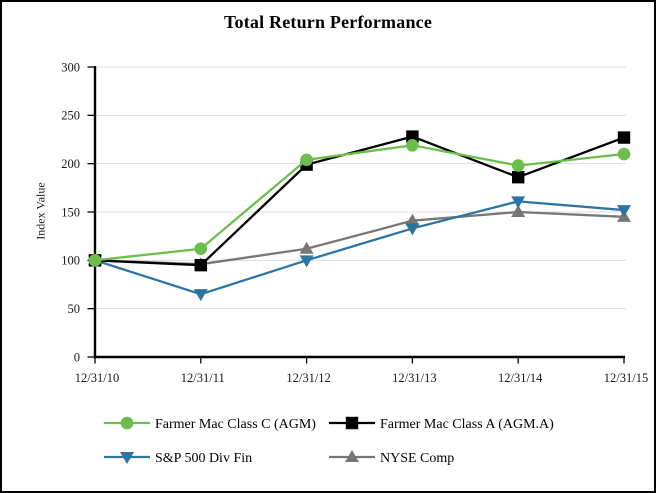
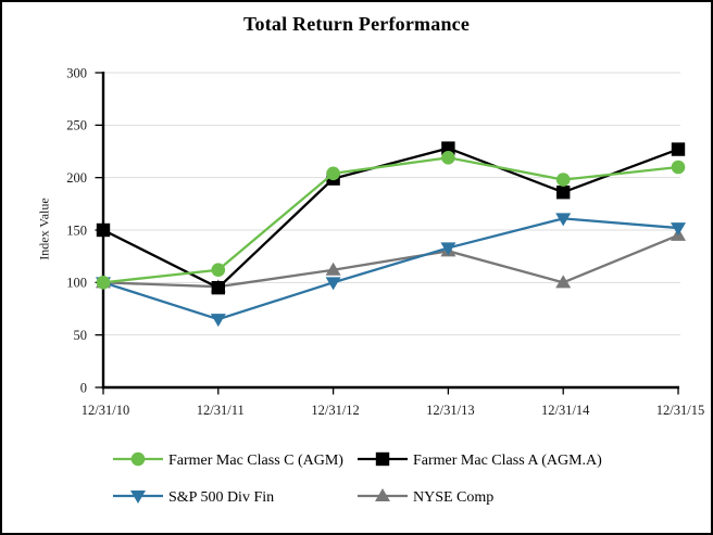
Farmer Mac Class A (AGM.A)/12/31/10: 100 -> 150
NYSE Comp/12/31/13: 140 -> 130
NYSE Comp/12/31/14: 150 -> 100
